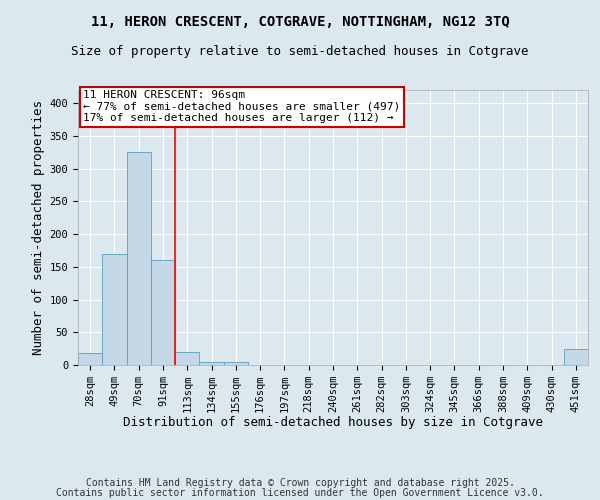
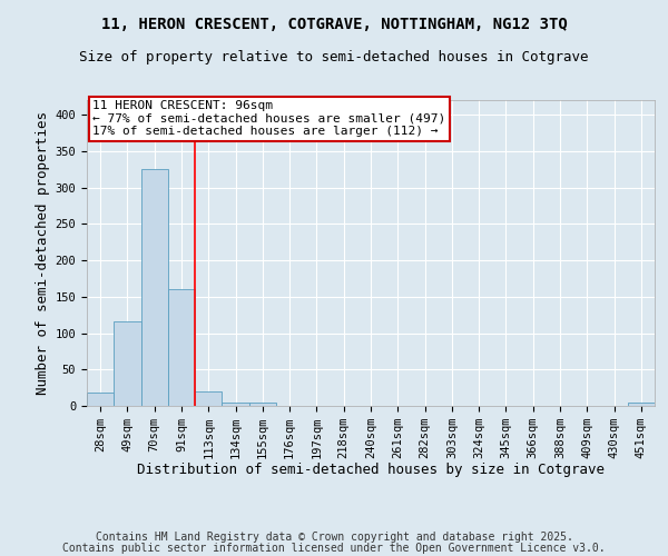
49sqm: 170 -> 116
451sqm: 24 -> 4
